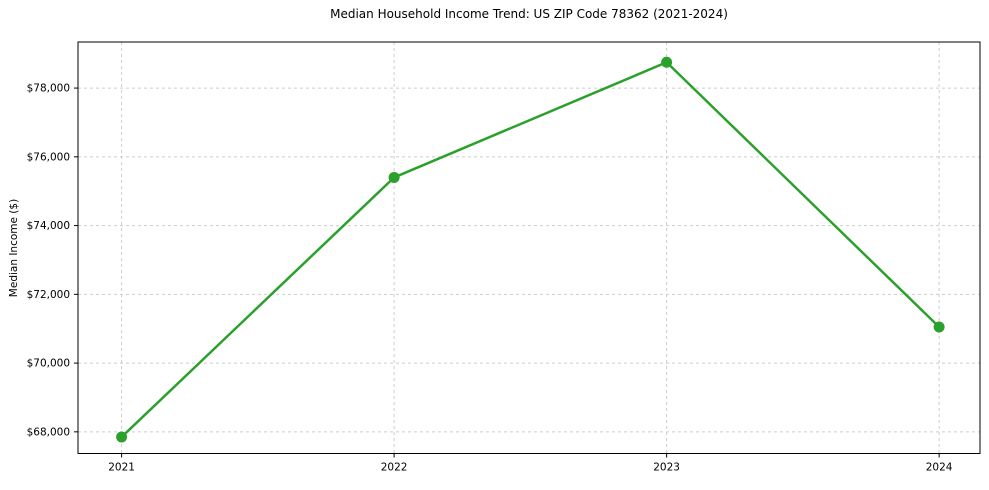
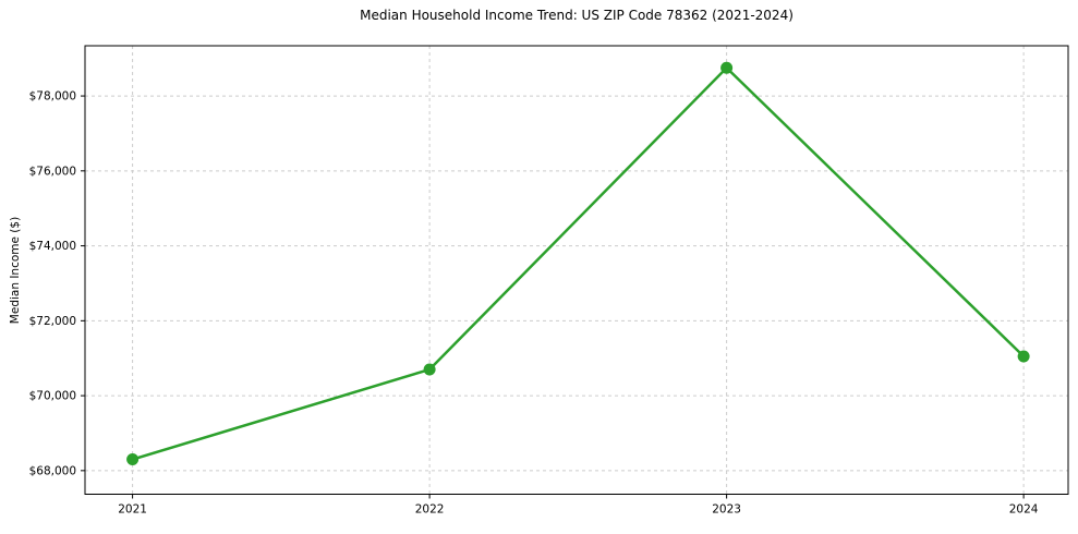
2021: $67800 -> $68300
2022: $75400 -> $70700
